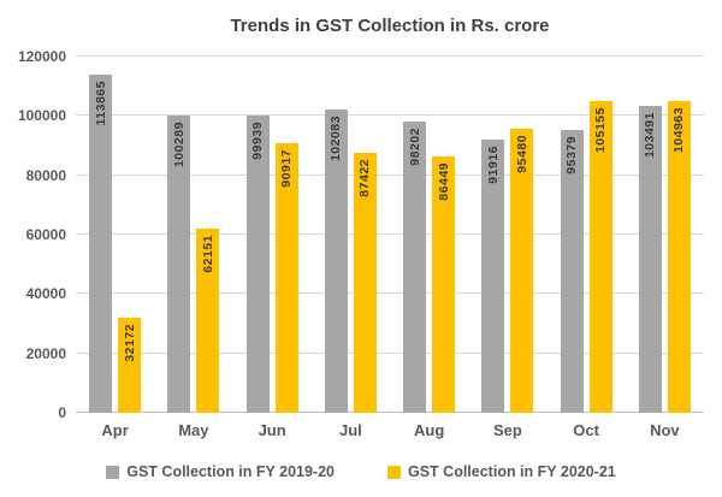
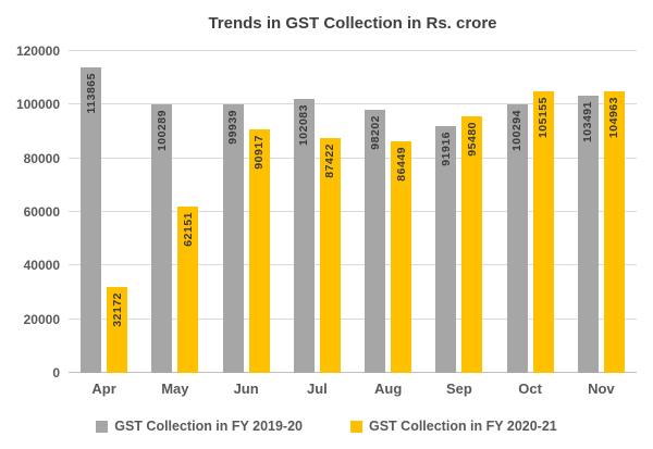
GST Collection in FY 2019-20/Oct: 95379 -> 100294
